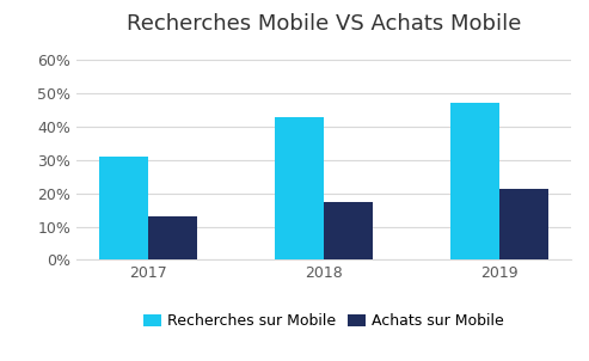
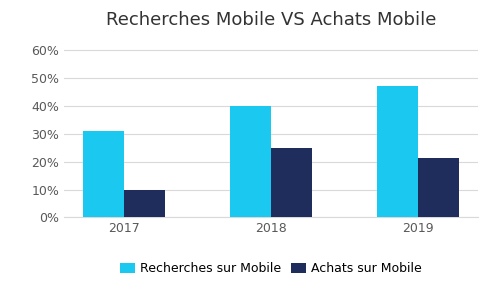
Achats sur Mobile/2017: 13.0% -> 10.0%
Recherches sur Mobile/2018: 43% -> 40%
Achats sur Mobile/2018: 17.5% -> 25.0%
